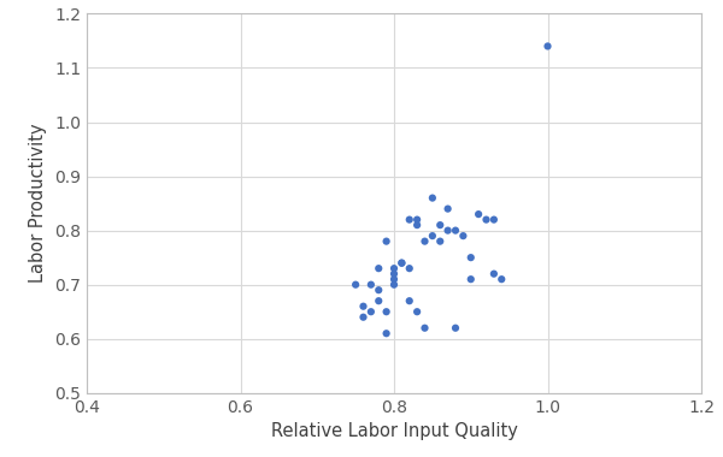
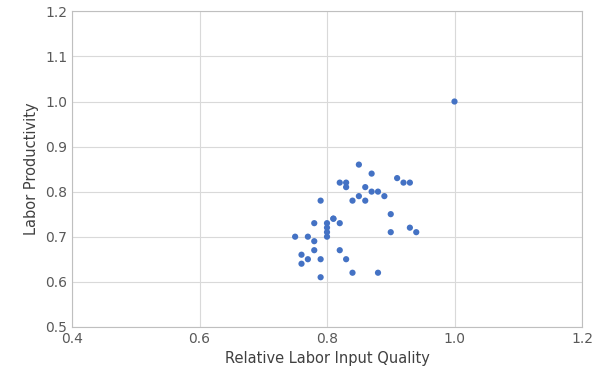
1.0: 1.14 -> 1.00
